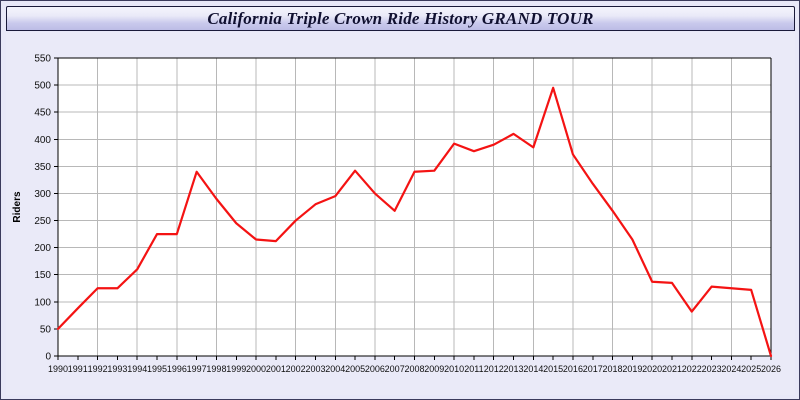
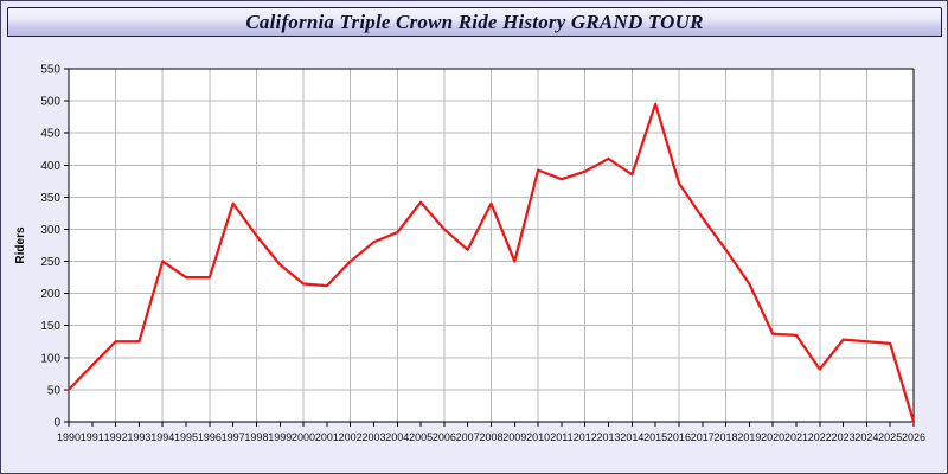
1994: 160 -> 250
2009: 340 -> 250
